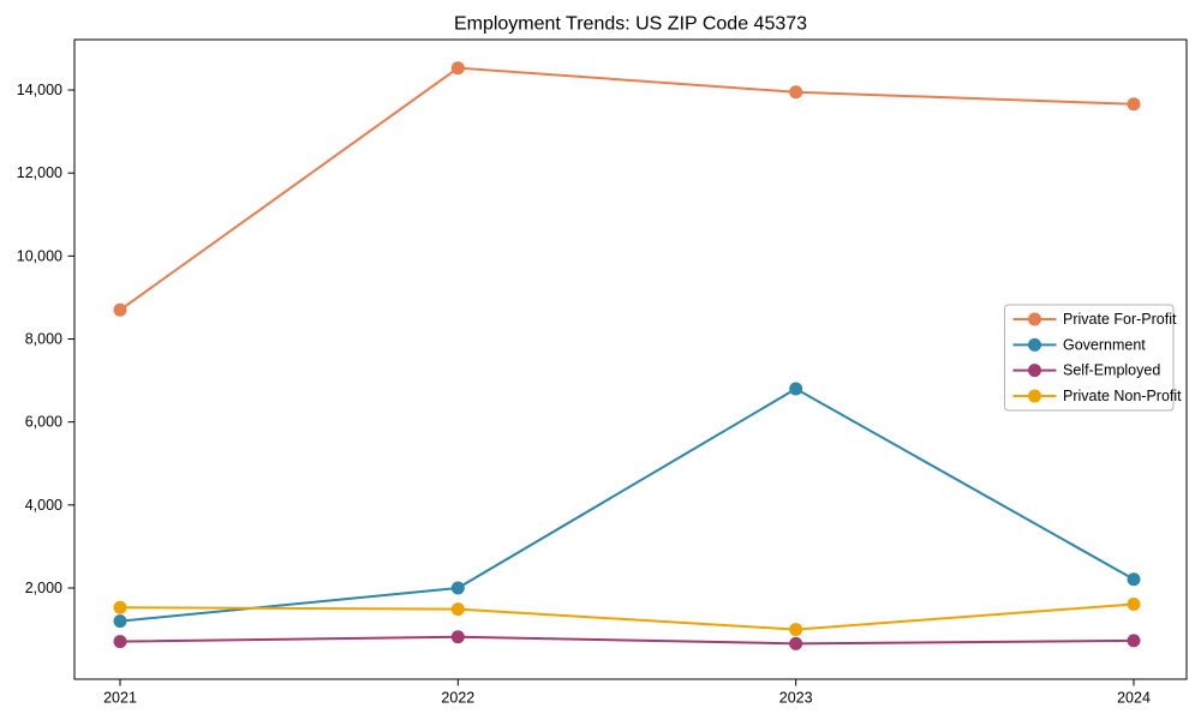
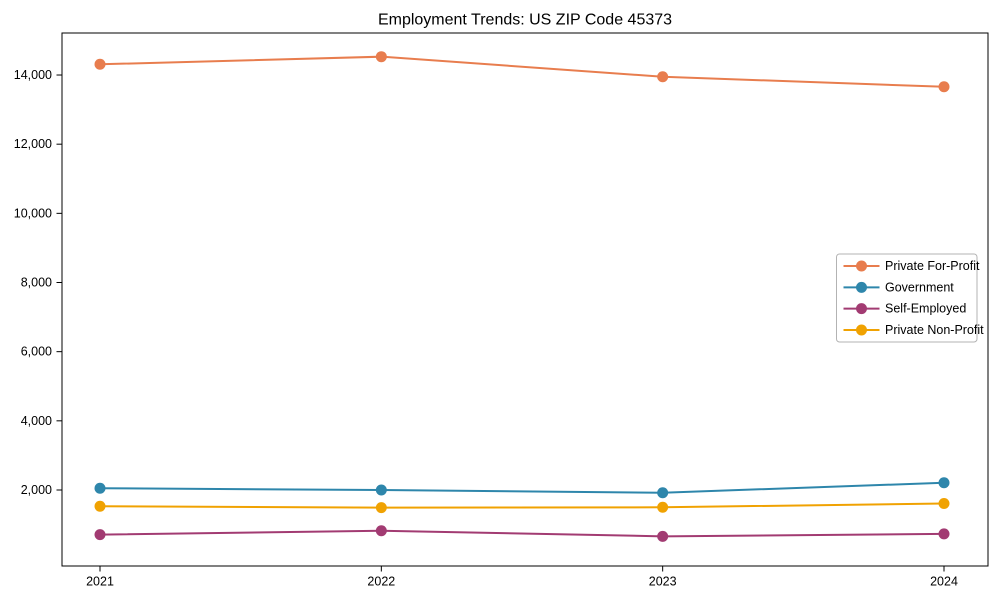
Private For-Profit/2021: 8700 -> 14300
Government/2021: 1200 -> 2000
Government/2023: 6800 -> 1900
Private Non-Profit/2023: 1000 -> 1500
